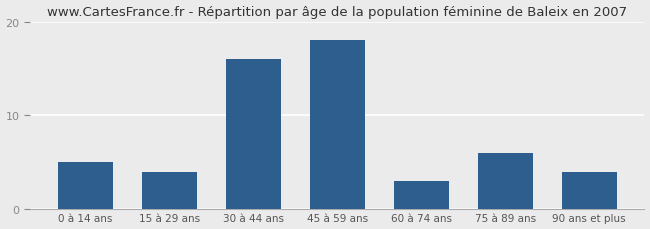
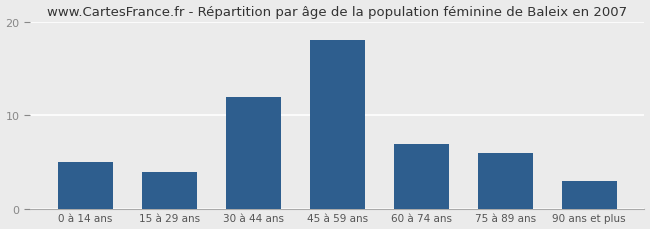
30 à 44 ans: 16 -> 12
60 à 74 ans: 3 -> 7
90 ans et plus: 4 -> 3
